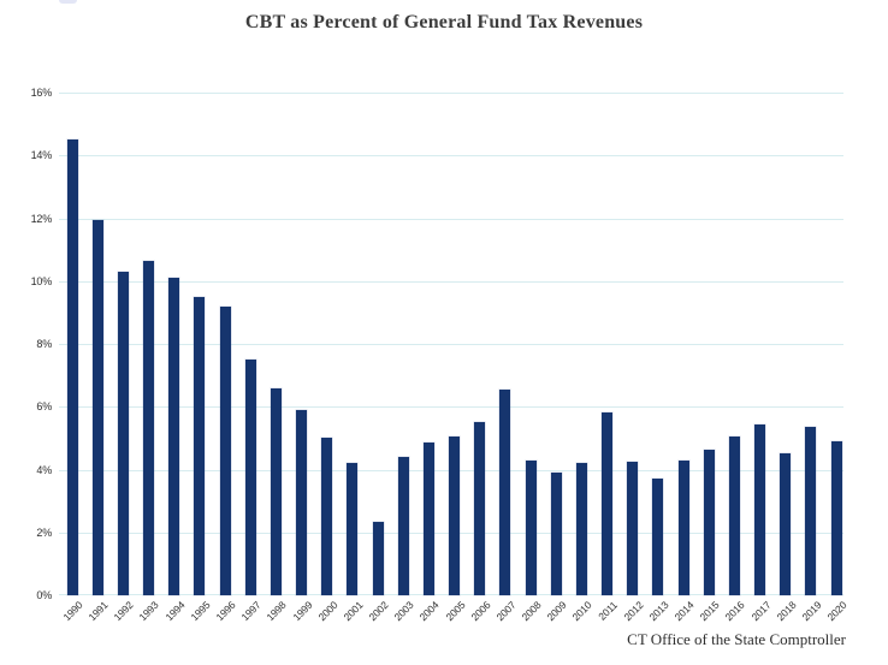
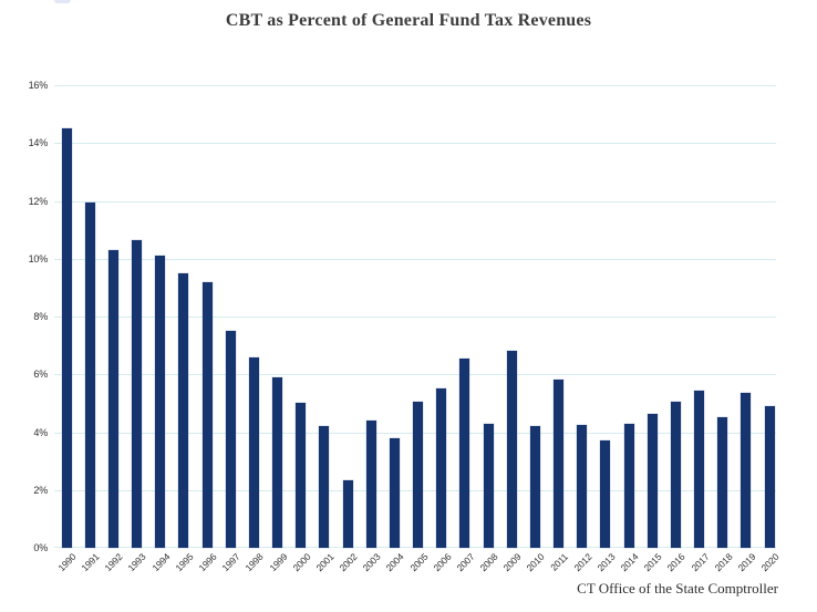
2004: 4.8% -> 3.8%
2009: 3.9% -> 6.8%
